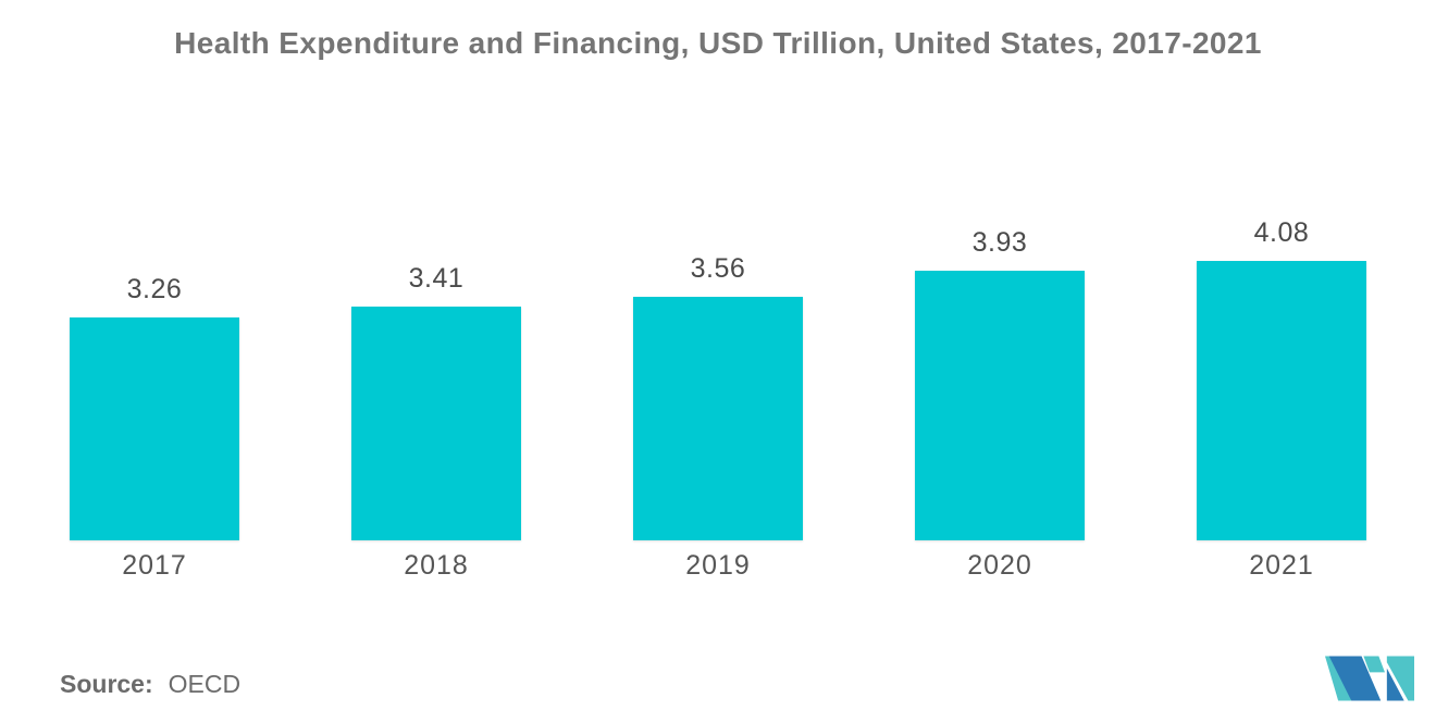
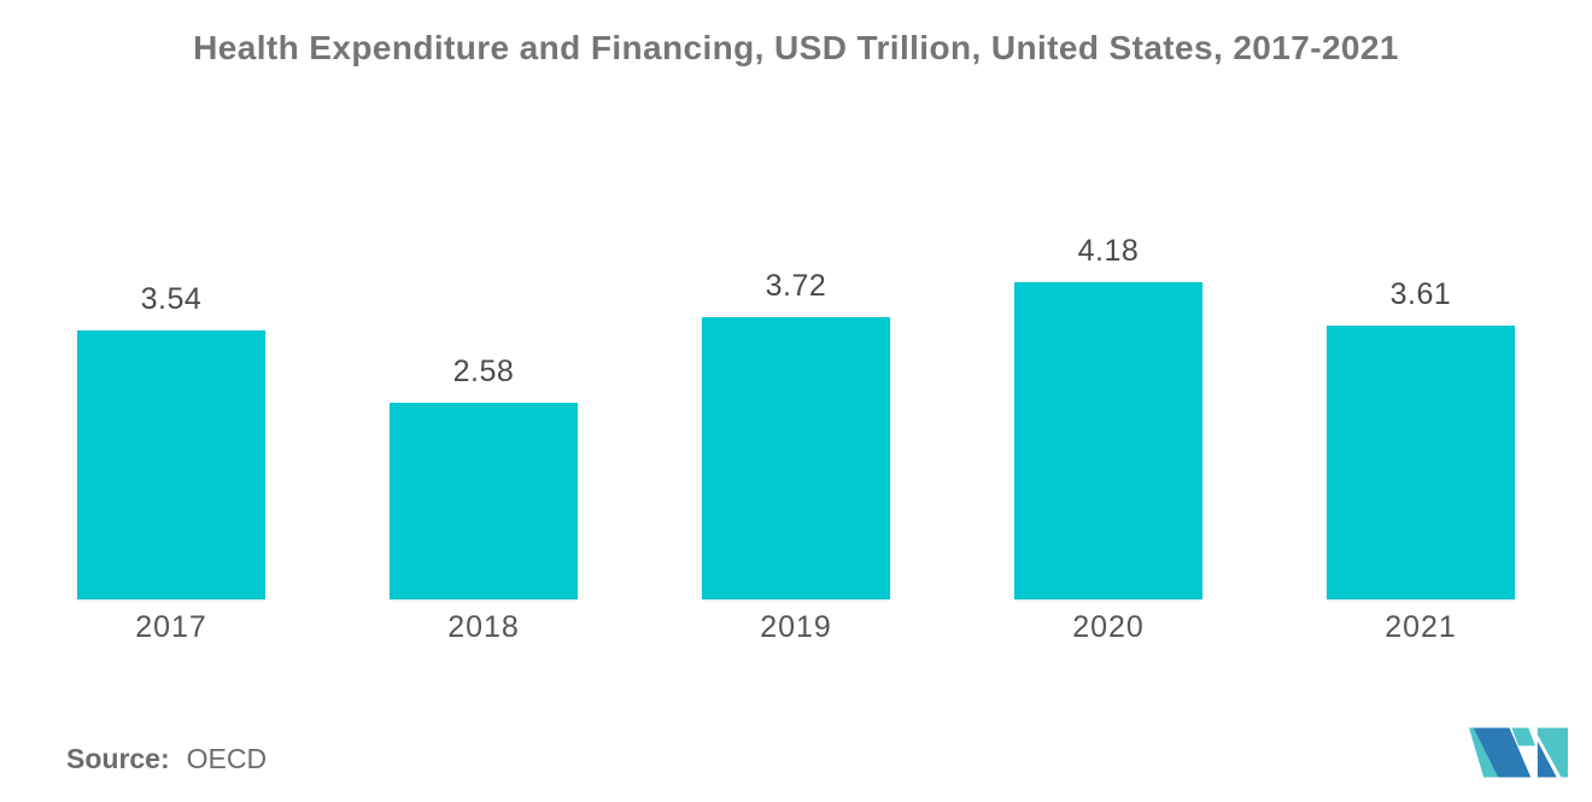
2017: 3.26 -> 3.54
2018: 3.41 -> 2.58
2019: 3.56 -> 3.72
2020: 3.93 -> 4.18
2021: 4.08 -> 3.61
